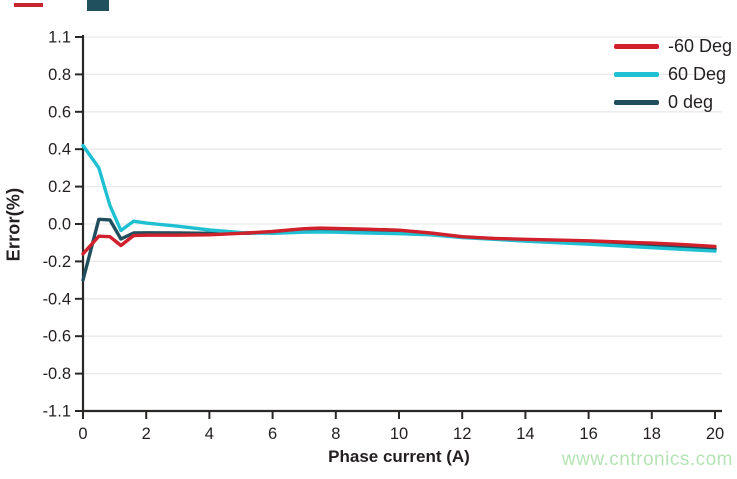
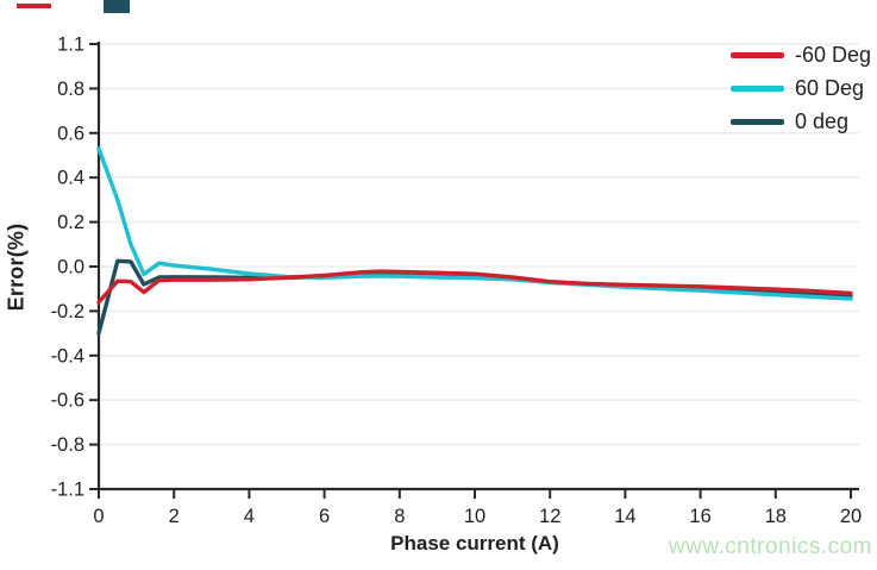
60 Deg/0: 0.42 -> 0.53
